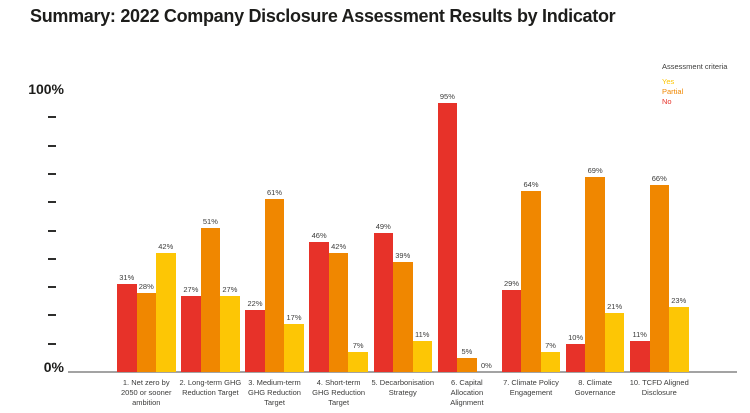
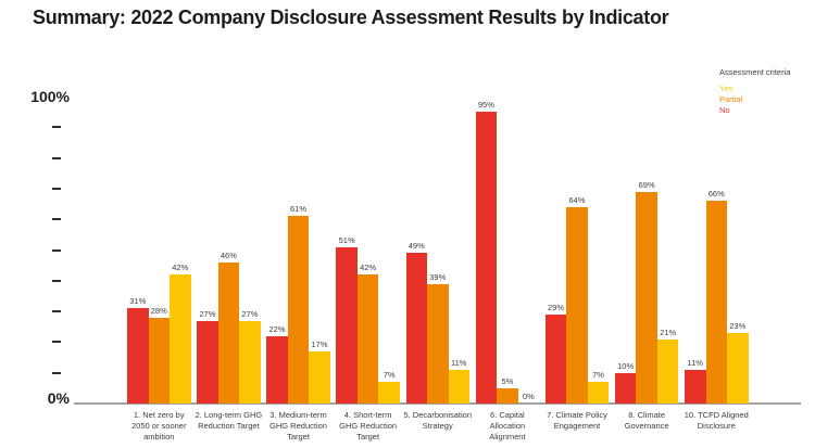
Partial/2. Long-term GHG Reduction Target: 51% -> 46%
No/4. Short-term GHG Reduction Target: 46% -> 51%
